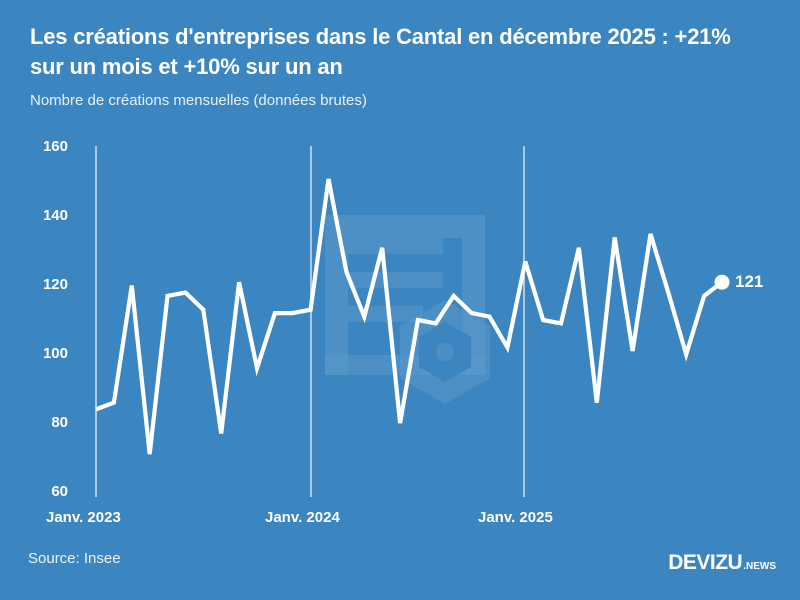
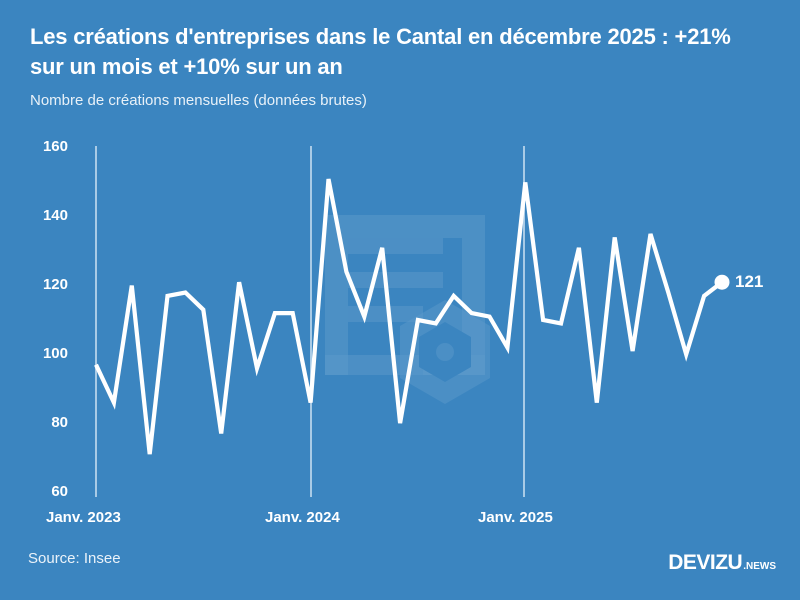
Janv. 2023: 84 -> 97
Janv. 2024: 113 -> 86
Janv. 2025: 127 -> 150
